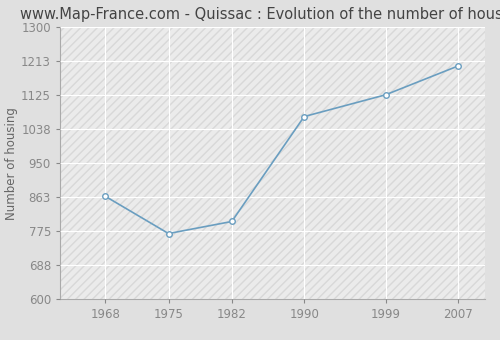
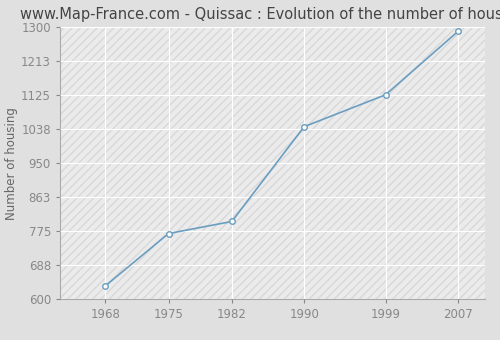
1968: 865 -> 634
1990: 1070 -> 1044
2007: 1200 -> 1289
